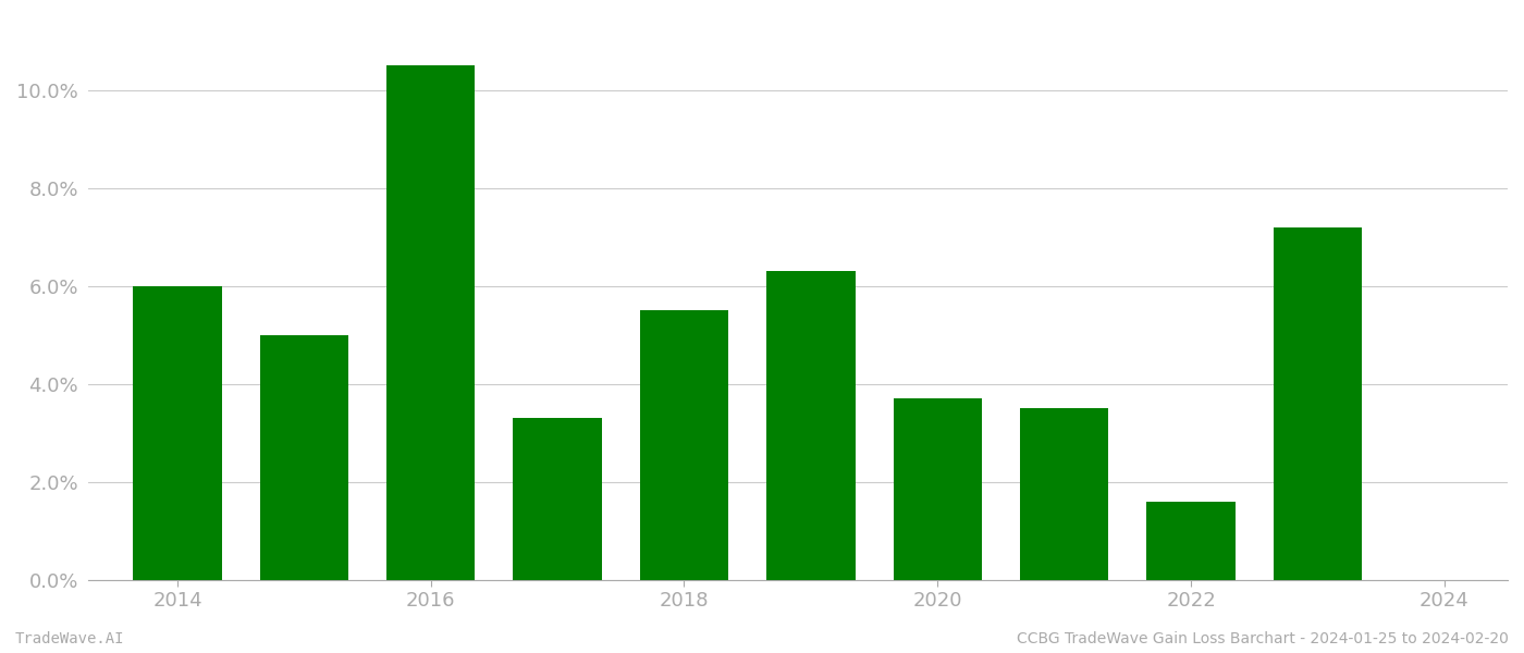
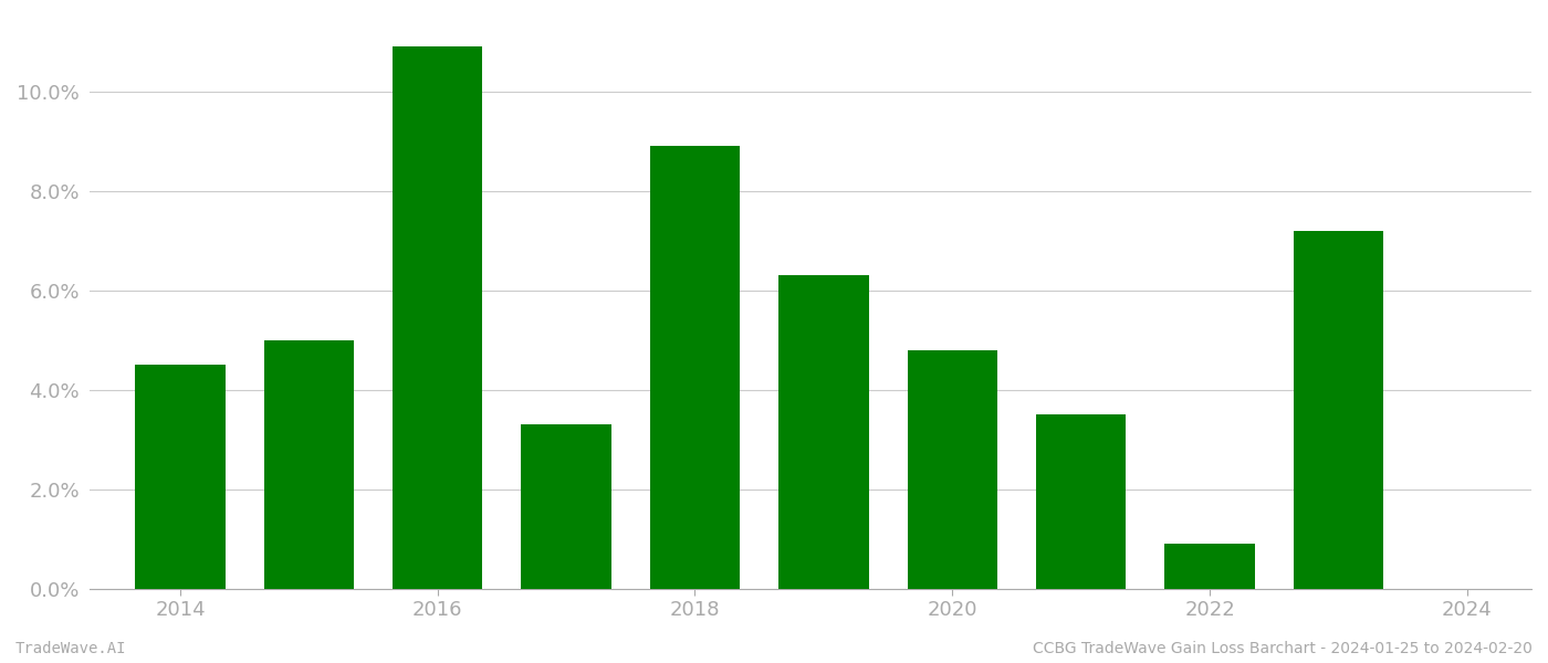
2014: 6.0% -> 4.5%
2016: 10.5% -> 10.9%
2018: 5.5% -> 8.9%
2020: 3.7% -> 4.8%
2022: 1.6% -> 0.9%
